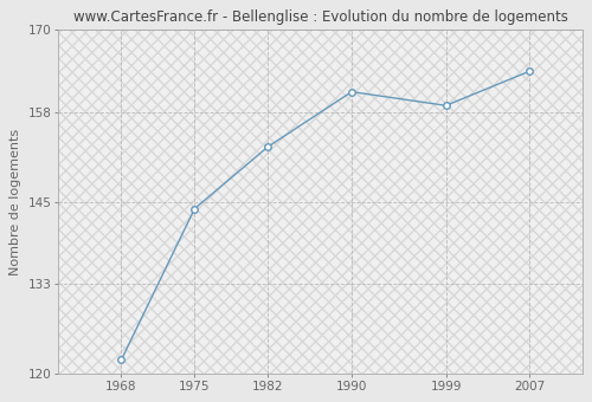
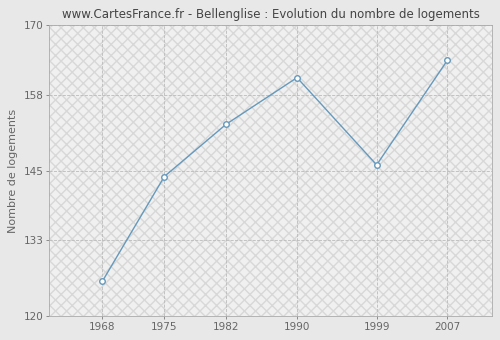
1968: 122 -> 126
1999: 159 -> 146
